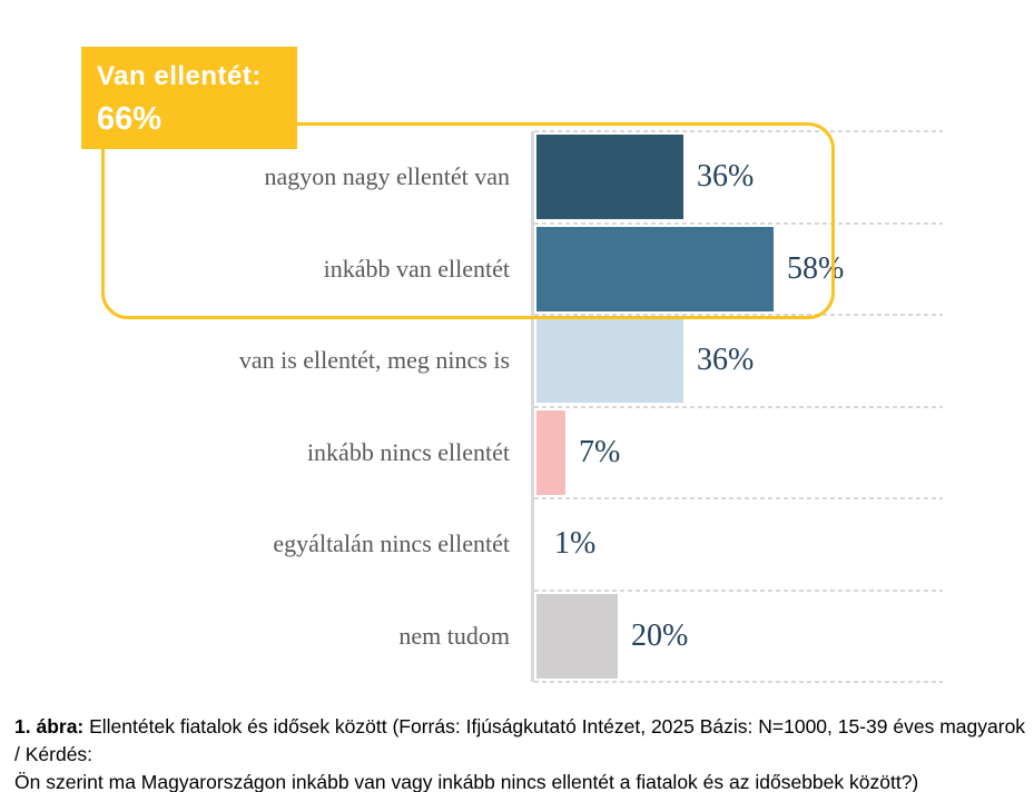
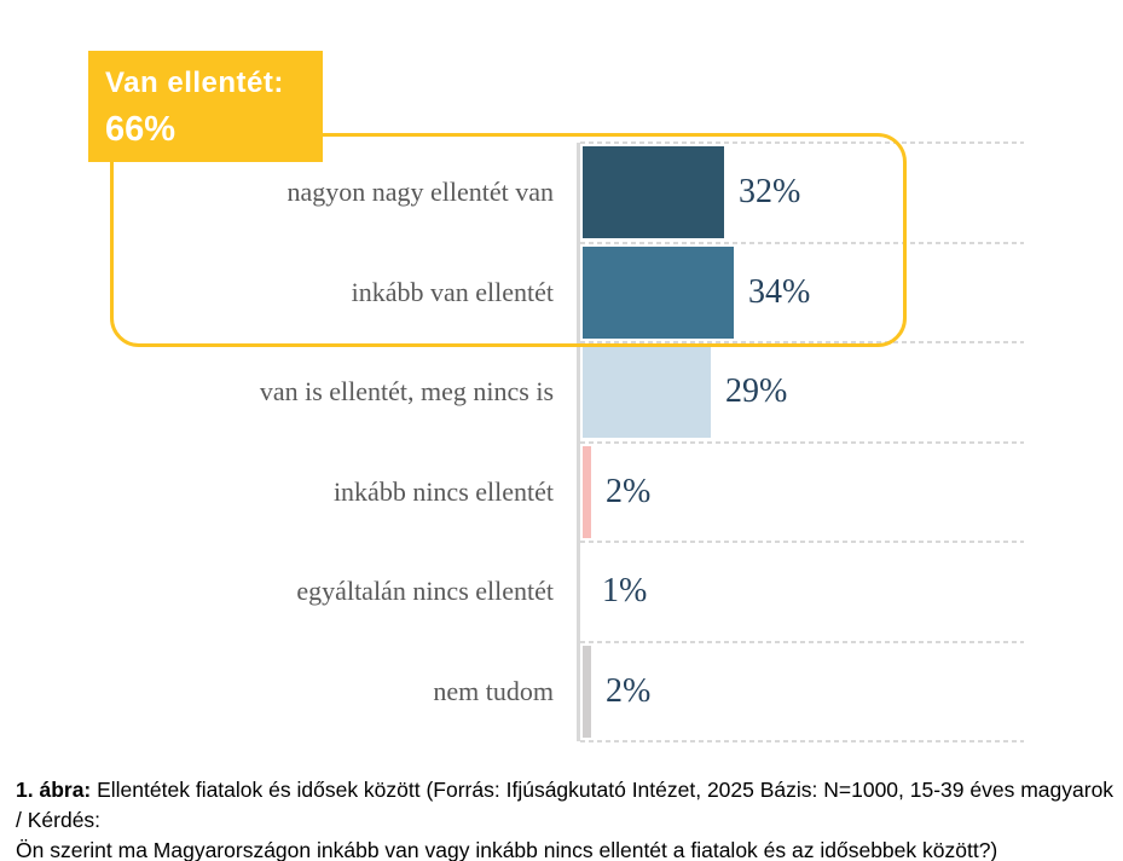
nagyon nagy ellentét van: 36% -> 32%
inkább van ellentét: 58% -> 34%
van is ellentét, meg nincs is: 36% -> 29%
inkább nincs ellentét: 7% -> 2%
nem tudom: 20% -> 2%
